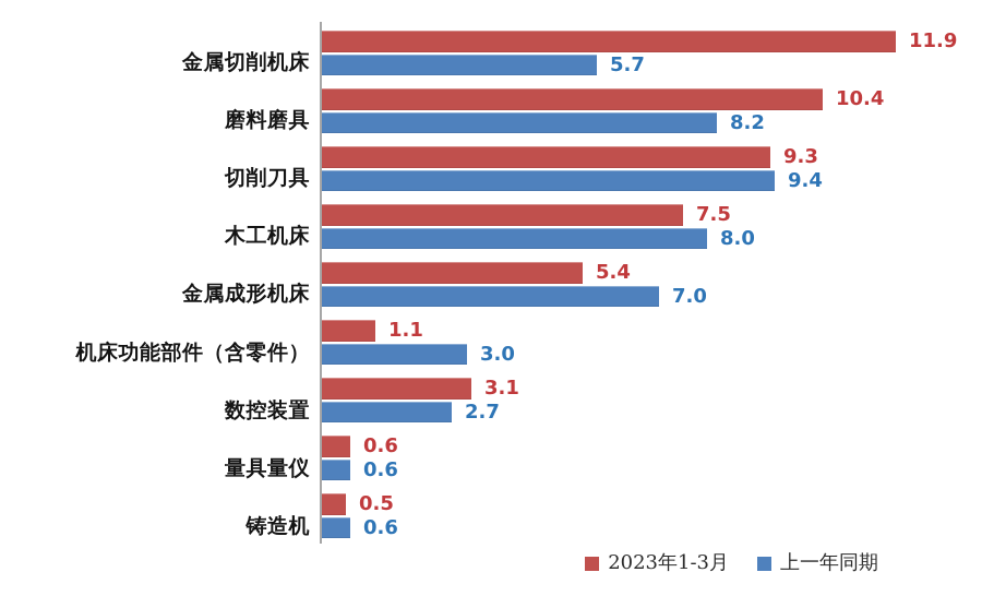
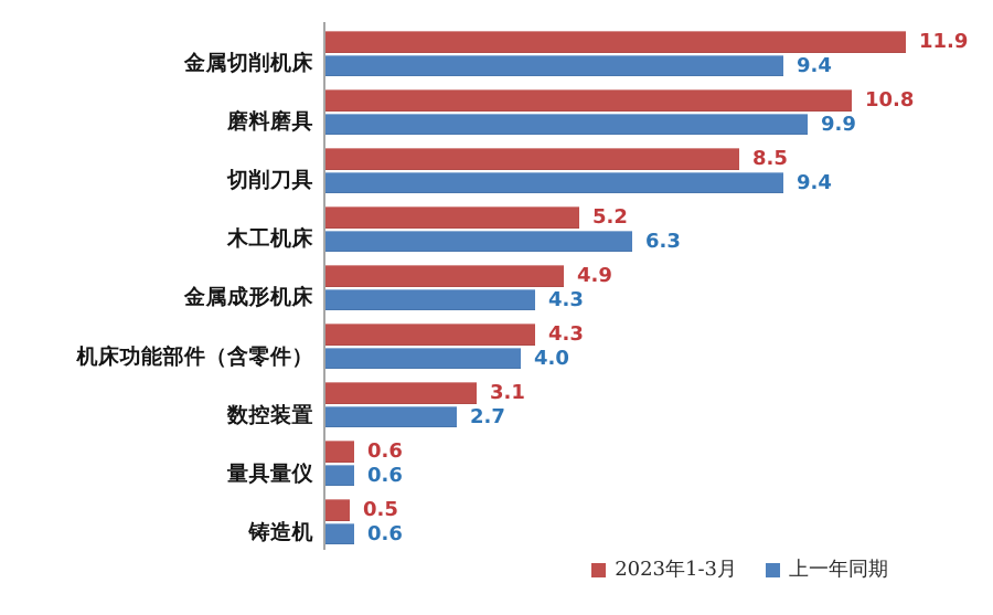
上一年同期/金属切削机床: 5.7 -> 9.4
2023年1-3月/磨料磨具: 10.4 -> 10.8
上一年同期/磨料磨具: 8.2 -> 9.9
2023年1-3月/切削刀具: 9.3 -> 8.5
2023年1-3月/木工机床: 7.5 -> 5.2
上一年同期/木工机床: 8.0 -> 6.3
2023年1-3月/金属成形机床: 5.4 -> 4.9
上一年同期/金属成形机床: 7.0 -> 4.3
2023年1-3月/机床功能部件（含零件）: 1.1 -> 4.3
上一年同期/机床功能部件（含零件）: 3.0 -> 4.0
